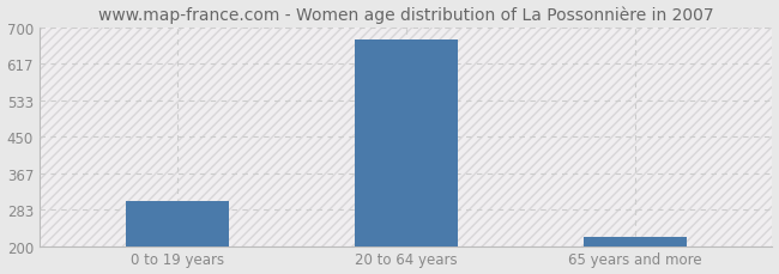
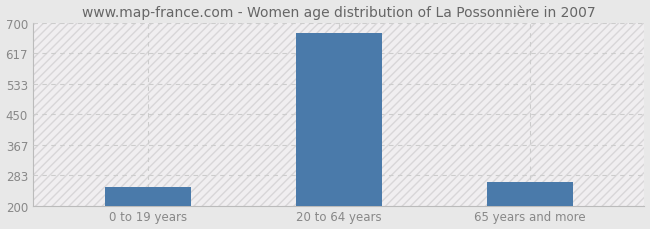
0 to 19 years: 302 -> 250
65 years and more: 220 -> 265
